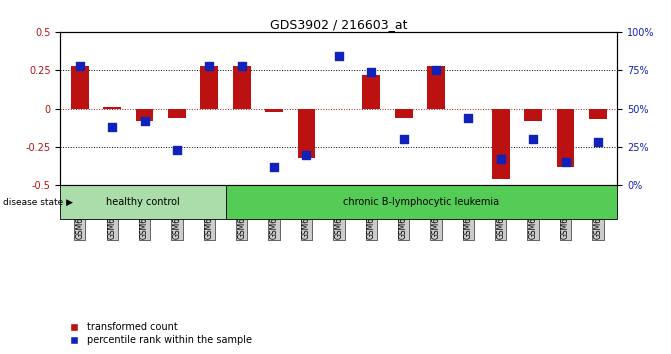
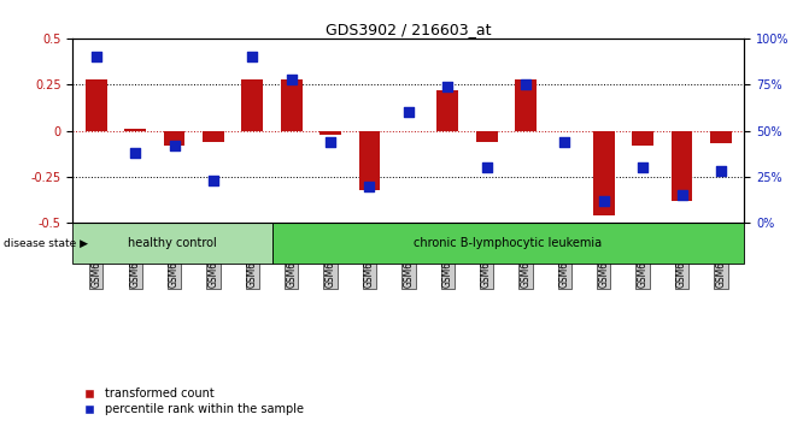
percentile rank within the sample/GSM658010: 0.28 -> 0.40
percentile rank within the sample/GSM658014: 0.28 -> 0.40
percentile rank within the sample/GSM658016: -0.38 -> -0.06
percentile rank within the sample/GSM658018: 0.34 -> 0.10
percentile rank within the sample/GSM658023: -0.33 -> -0.38
